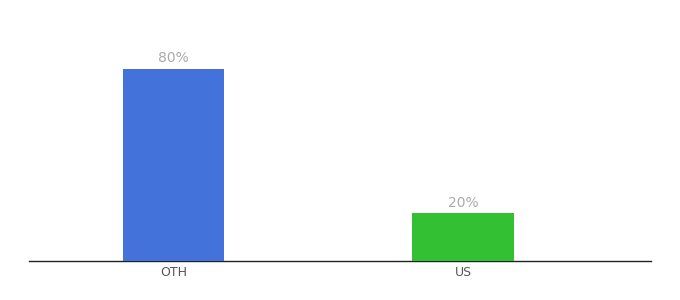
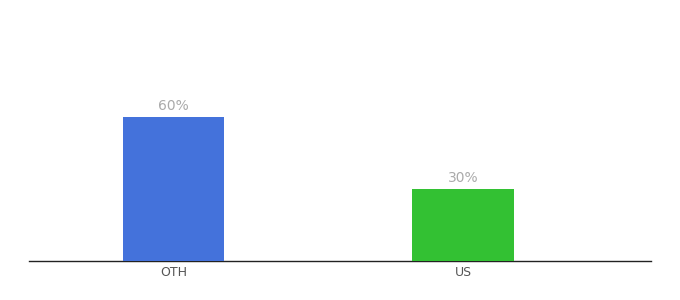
OTH: 80% -> 60%
US: 20% -> 30%
